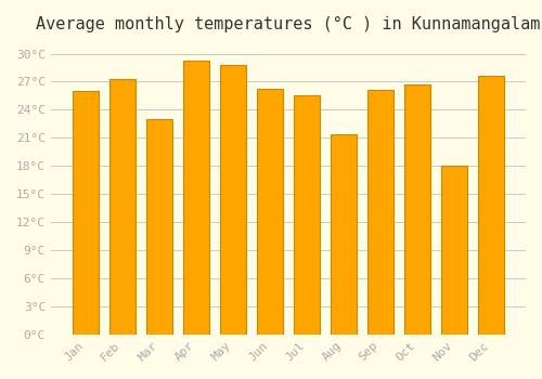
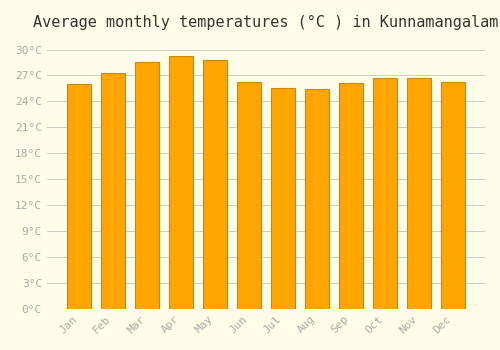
Mar: 23.0°C -> 28.6°C
Aug: 21.4°C -> 25.4°C
Nov: 18.0°C -> 26.7°C
Dec: 27.6°C -> 26.2°C
